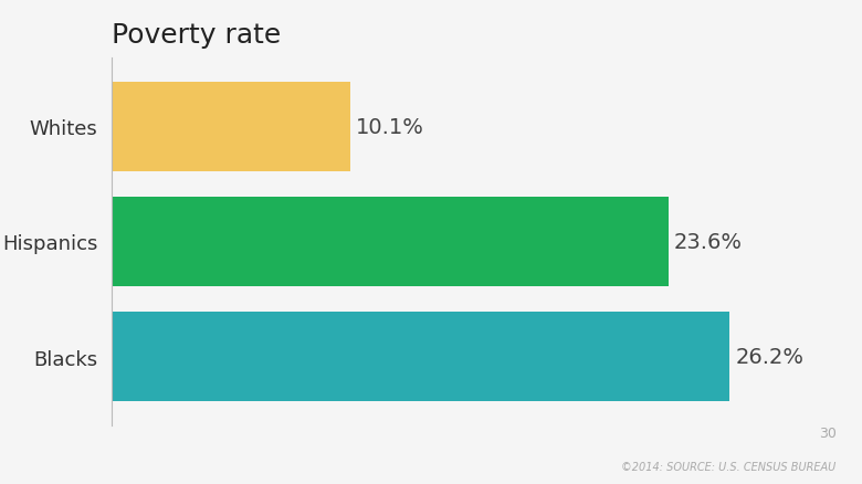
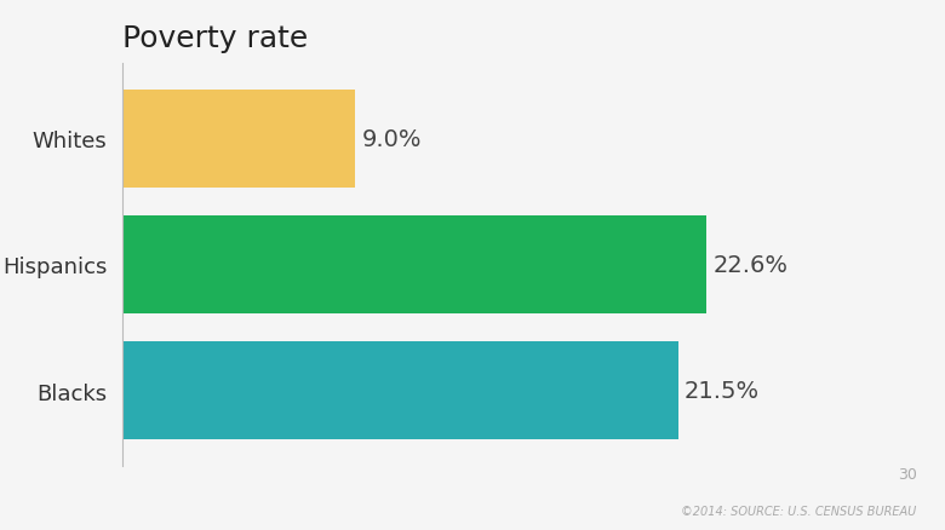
Whites: 10.1% -> 9.0%
Hispanics: 23.6% -> 22.6%
Blacks: 26.2% -> 21.5%
